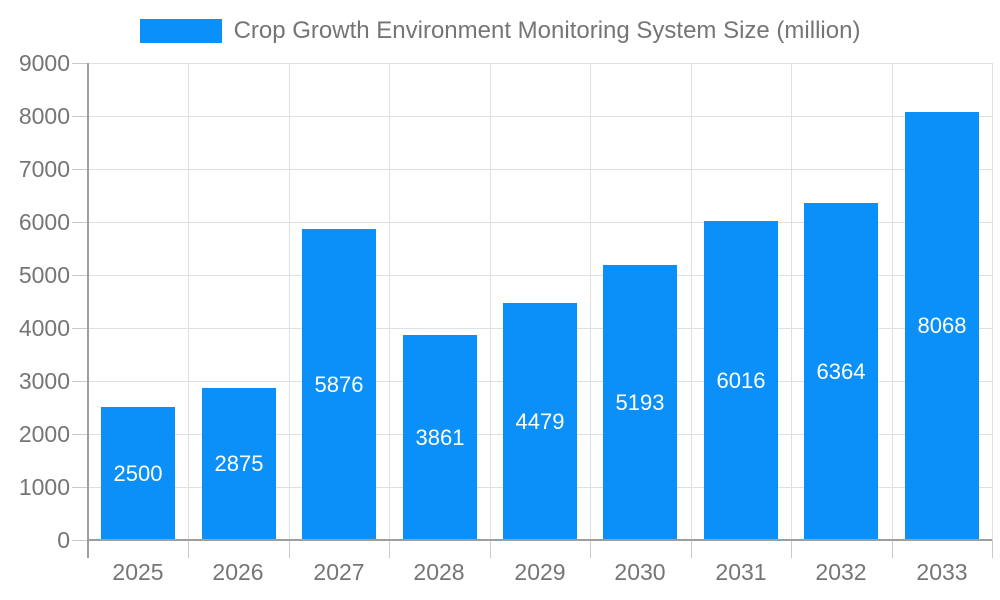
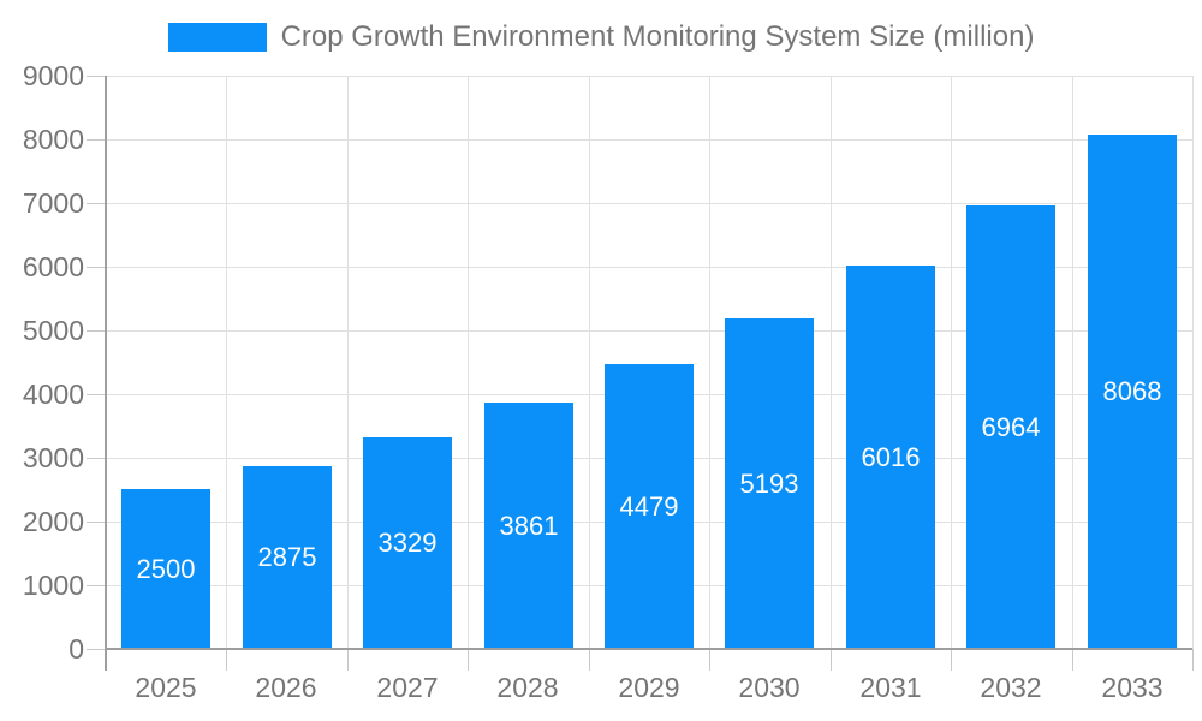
2027: 5876 -> 3329
2032: 6364 -> 6964
